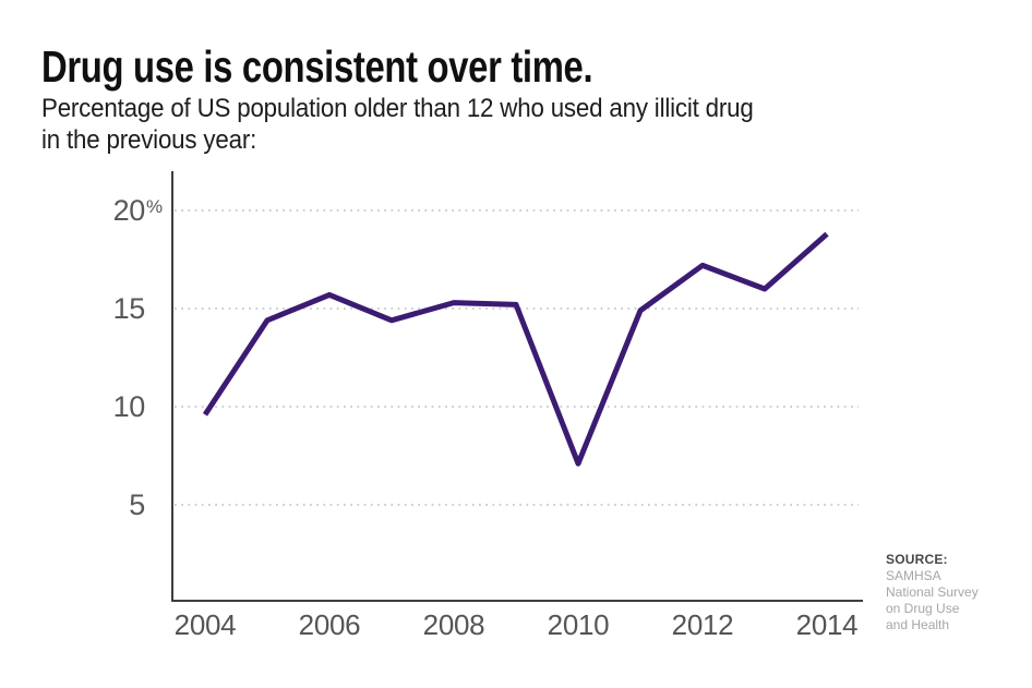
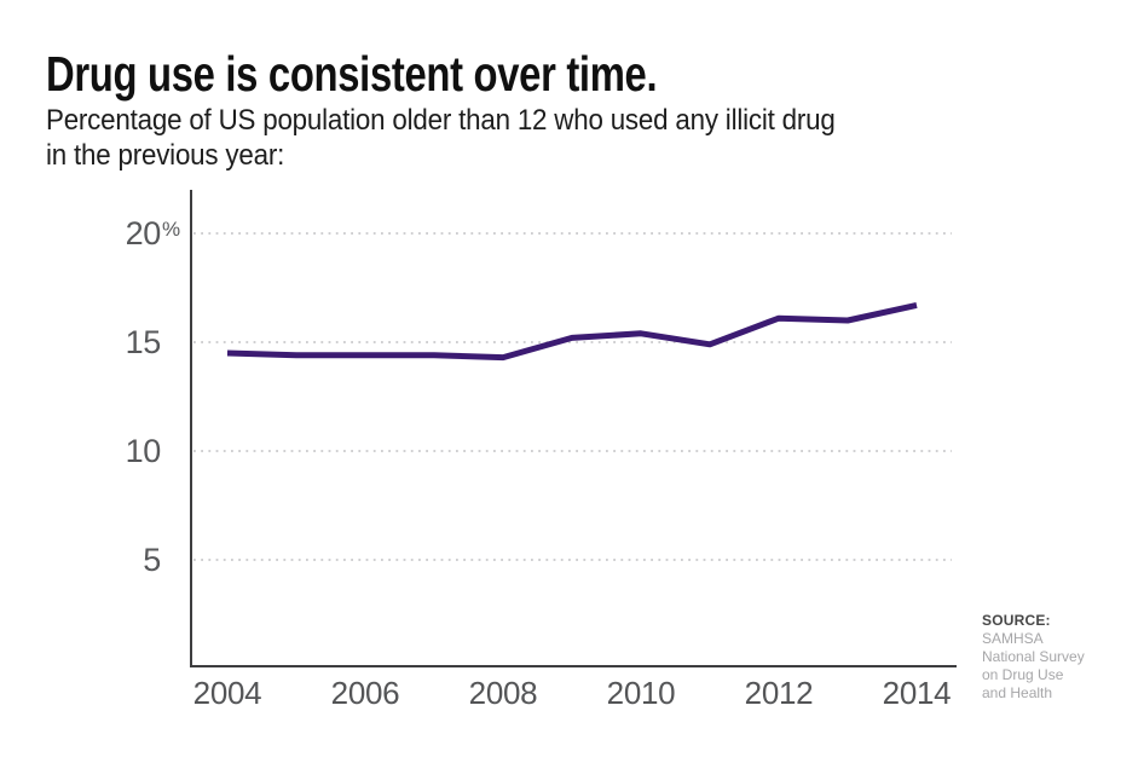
2004: 9.6 -> 14.5
2006: 15.7 -> 14.4
2008: 15.3 -> 14.3
2010: 7.1 -> 15.4
2012: 17.2 -> 16.1
2014: 18.8 -> 16.7
